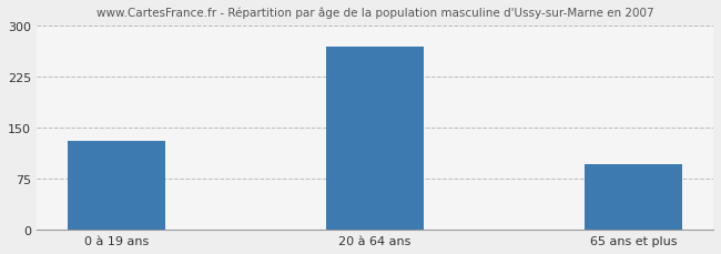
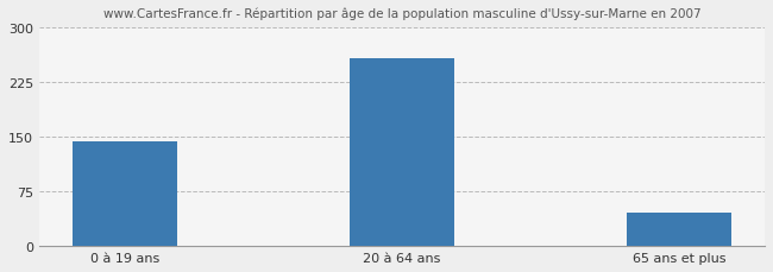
0 à 19 ans: 130 -> 143
20 à 64 ans: 268 -> 257
65 ans et plus: 96 -> 46
